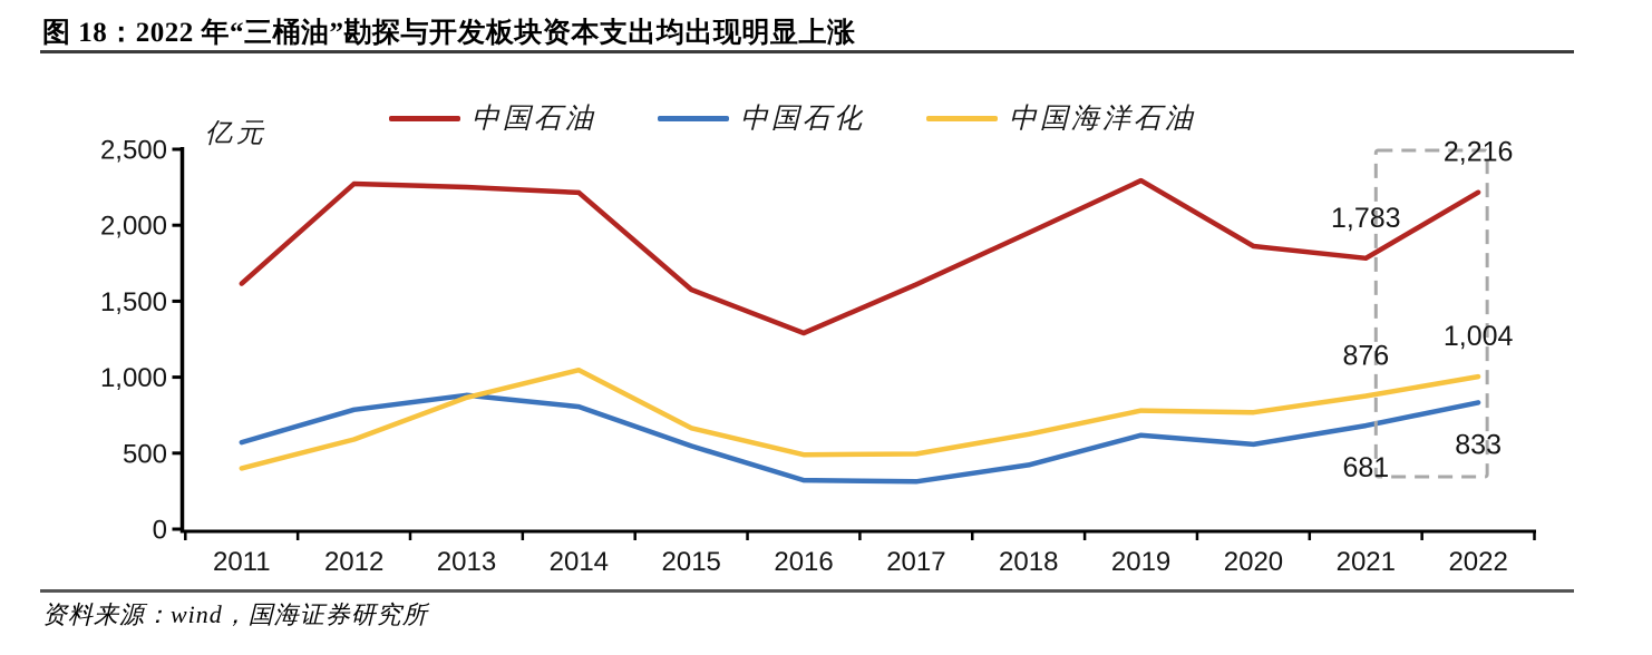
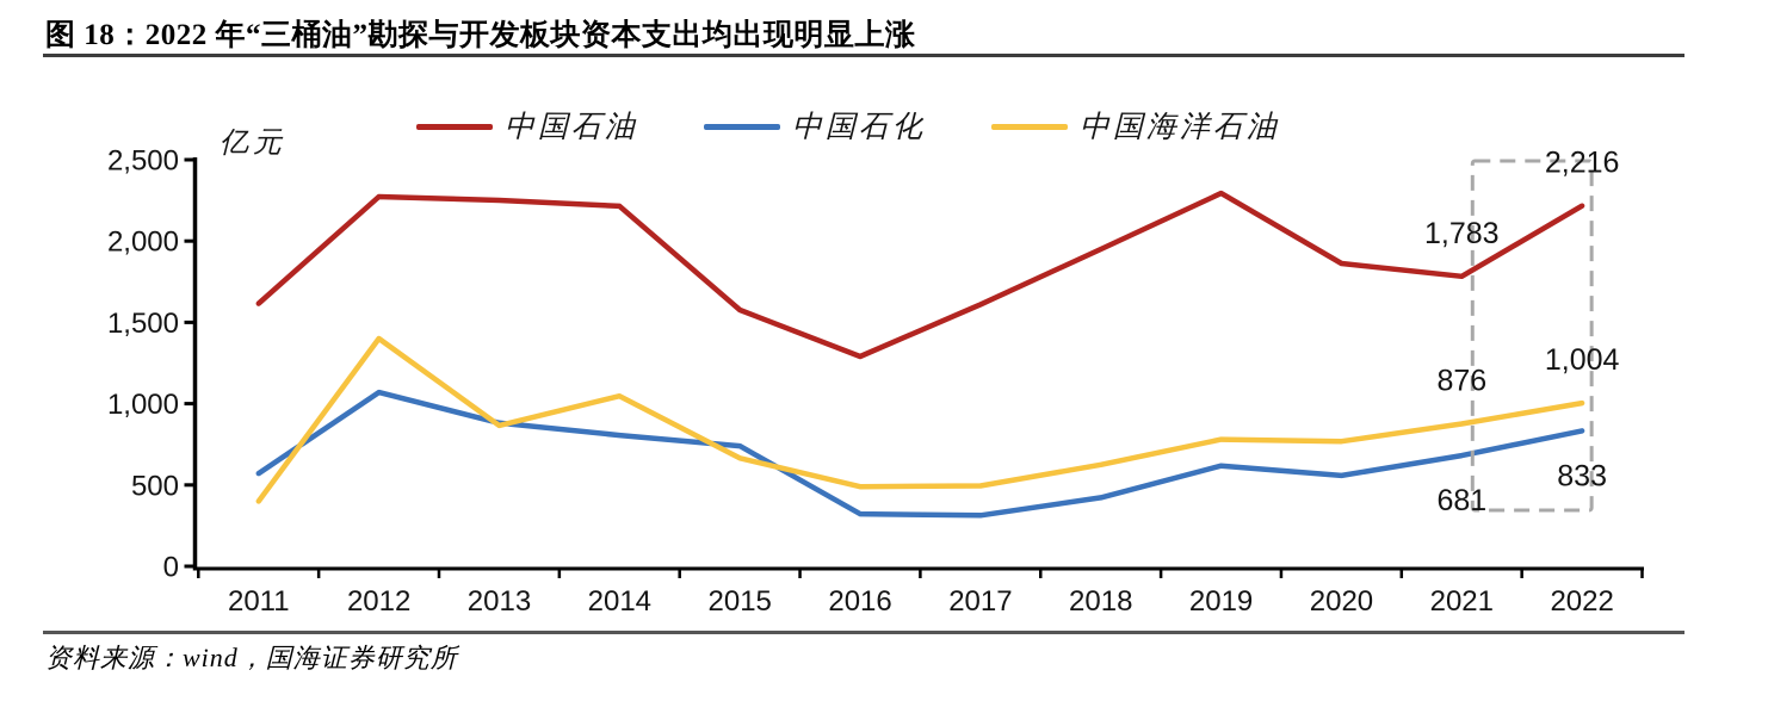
中国石化/2012: 790 -> 1070
中国海洋石油/2012: 590 -> 1400
中国石化/2015: 550 -> 740
